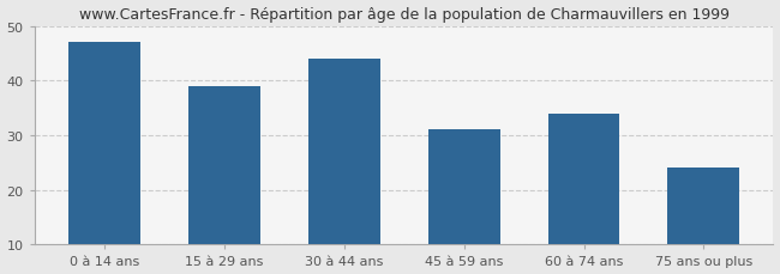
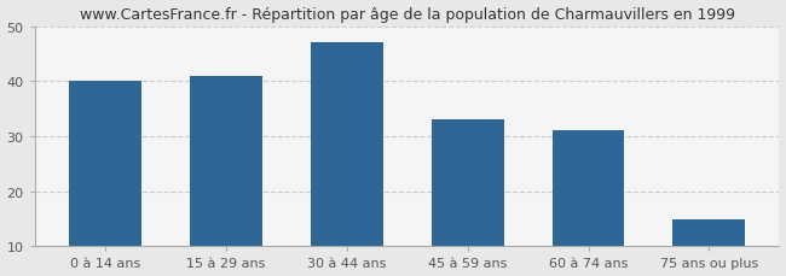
0 à 14 ans: 47 -> 40
15 à 29 ans: 39 -> 41
30 à 44 ans: 44 -> 47
45 à 59 ans: 31 -> 33
60 à 74 ans: 34 -> 31
75 ans ou plus: 24 -> 15
